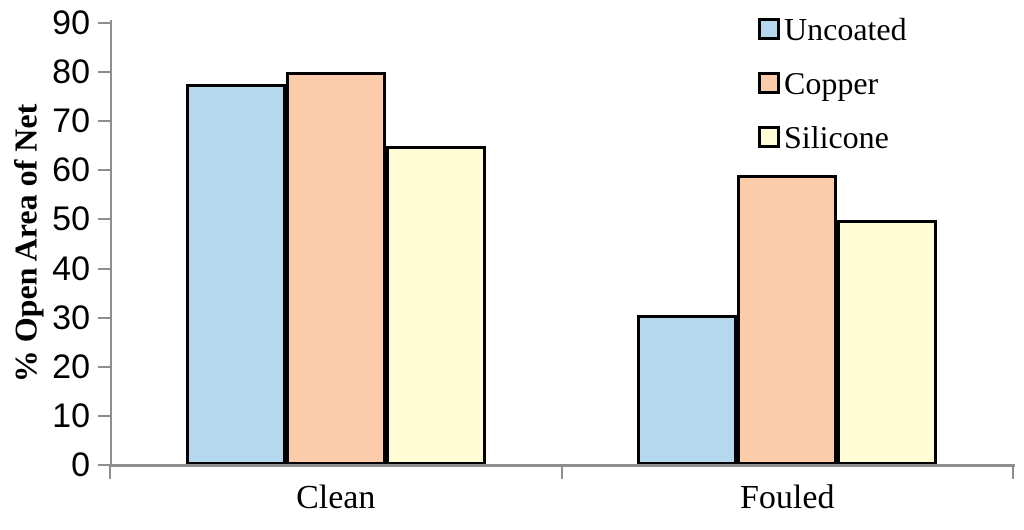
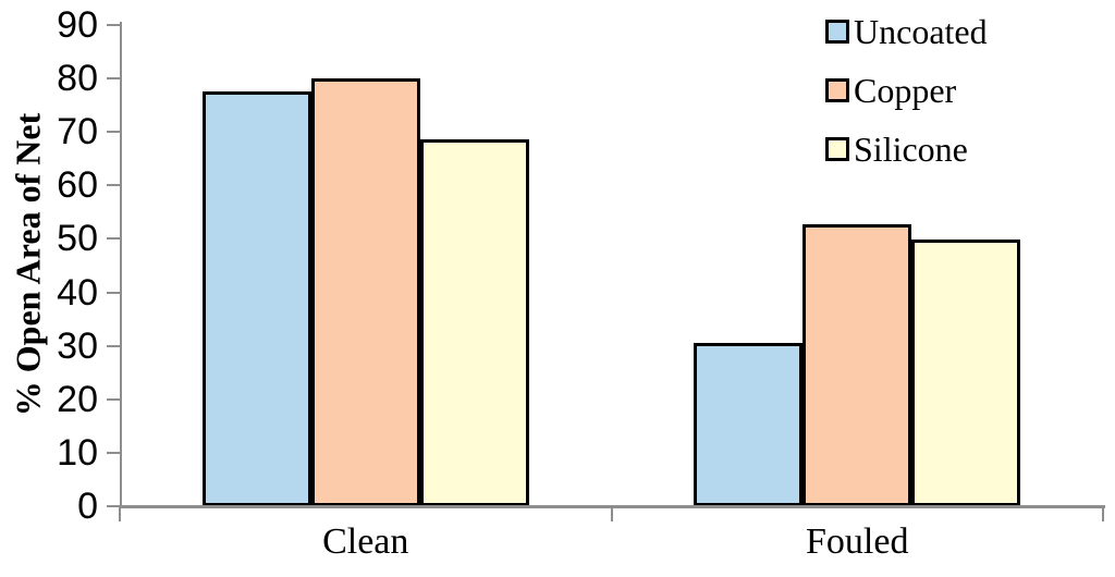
Silicone/Clean: 65 -> 69
Copper/Fouled: 59 -> 53
